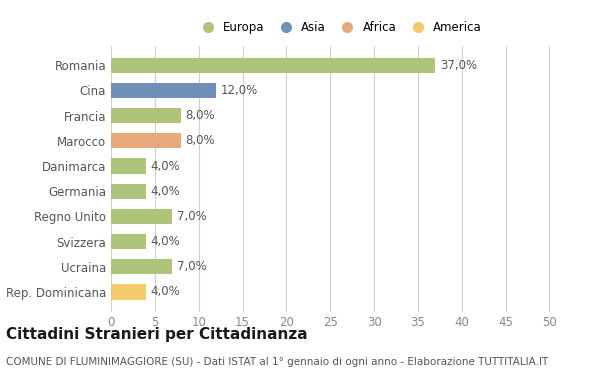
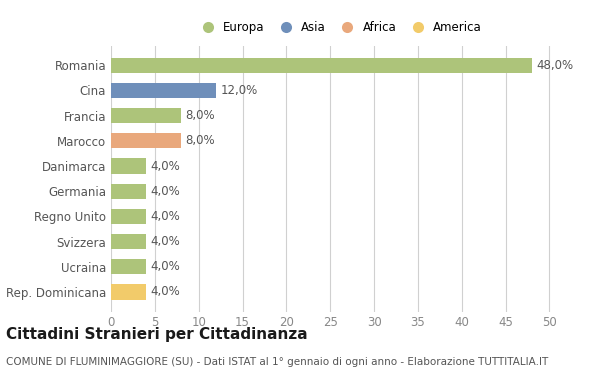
Romania: 37,0% -> 48,0%
Regno Unito: 7,0% -> 4,0%
Ucraina: 7,0% -> 4,0%
